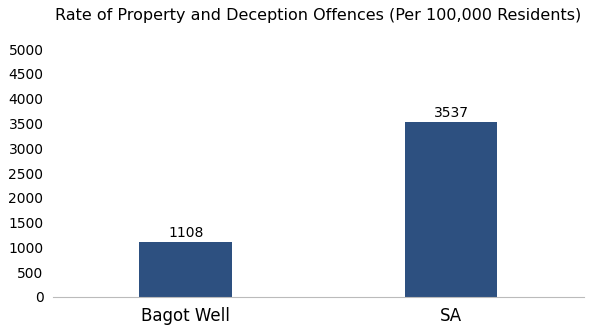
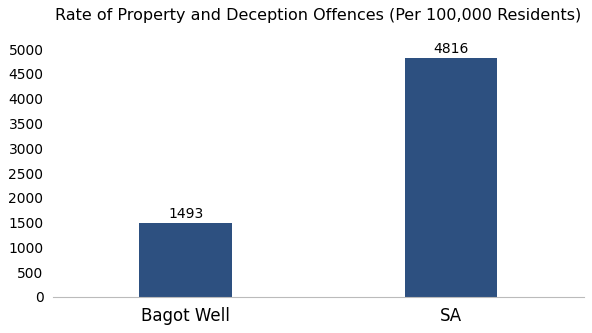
Bagot Well: 1108 -> 1493
SA: 3537 -> 4816
